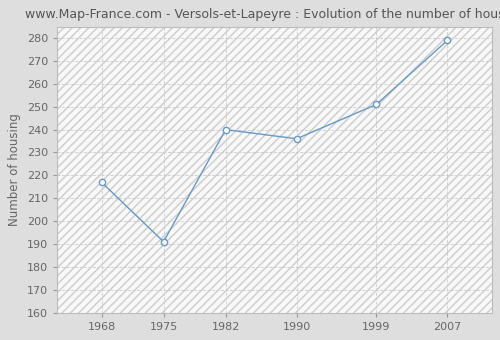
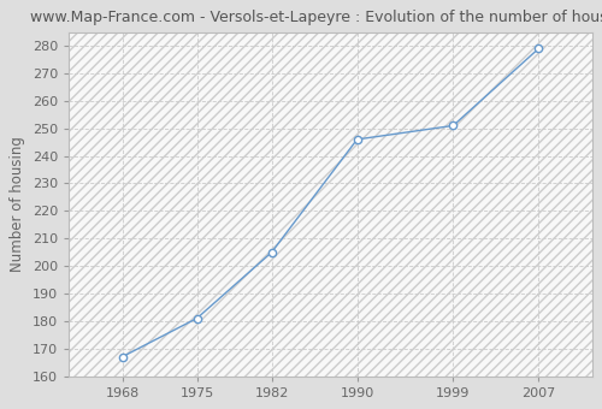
1968: 217 -> 167
1975: 191 -> 181
1982: 240 -> 205
1990: 236 -> 246
